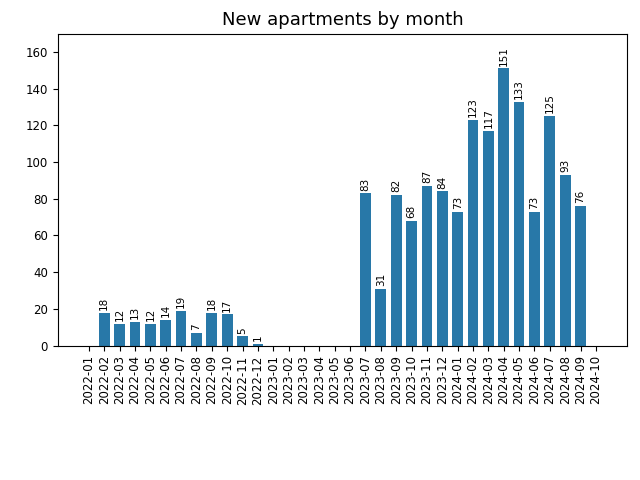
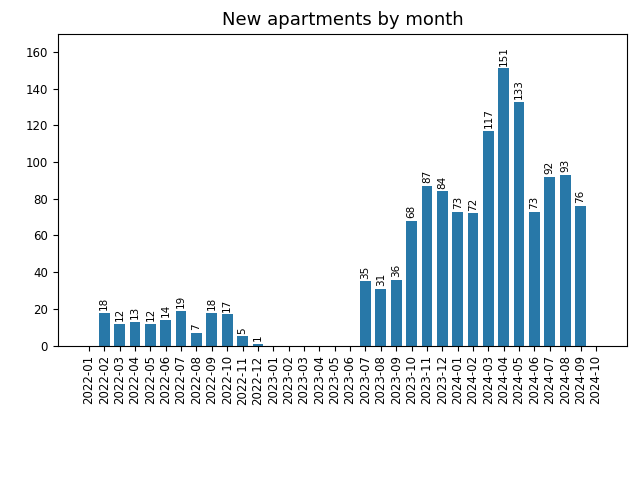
2023-07: 83 -> 35
2023-09: 82 -> 36
2024-02: 123 -> 72
2024-07: 125 -> 92
